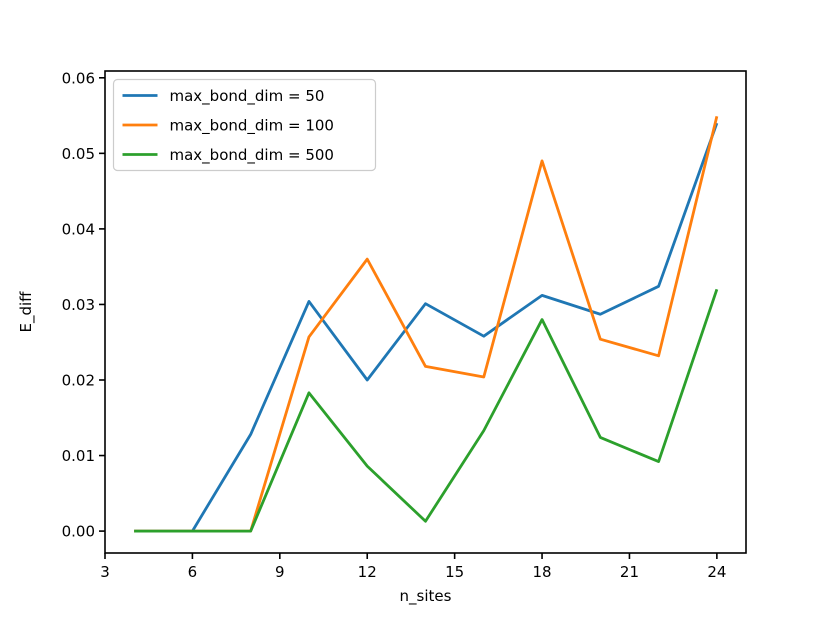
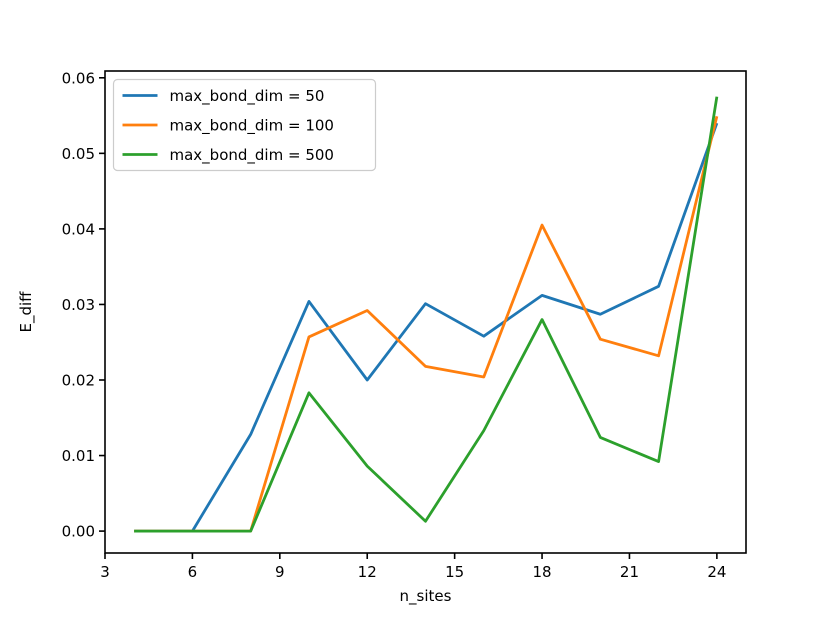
max_bond_dim = 100/12: 0.036 -> 0.029
max_bond_dim = 100/18: 0.049 -> 0.041
max_bond_dim = 500/24: 0.032 -> 0.058
